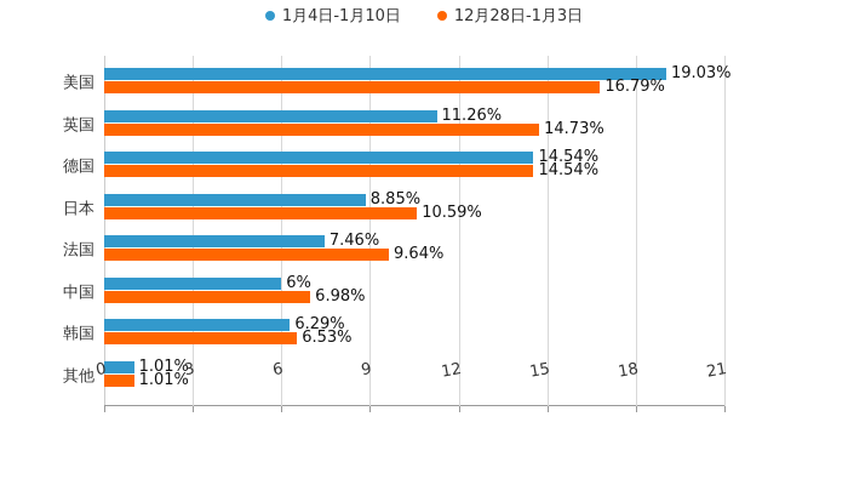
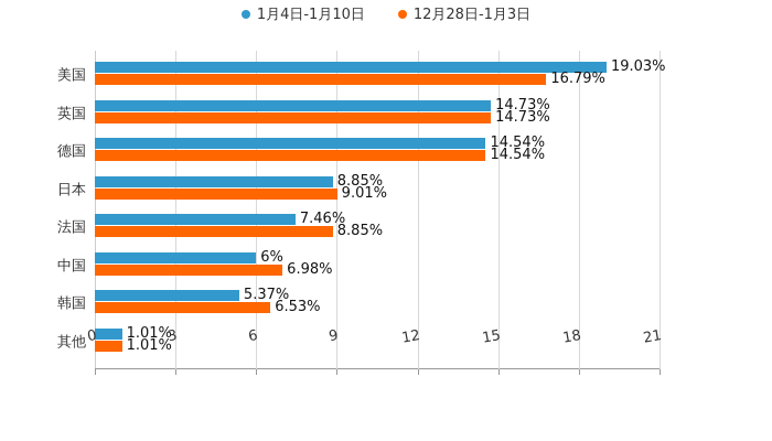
1月4日-1月10日/英国: 11.26% -> 14.73%
12月28日-1月3日/日本: 10.59% -> 9.01%
12月28日-1月3日/法国: 9.64% -> 8.85%
1月4日-1月10日/韩国: 6.29% -> 5.37%
